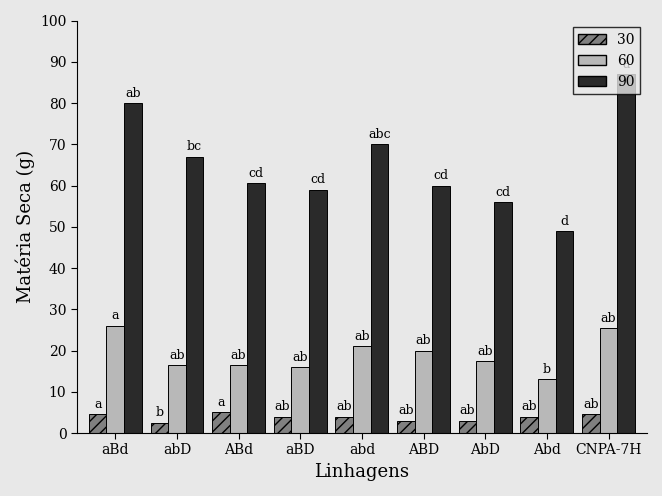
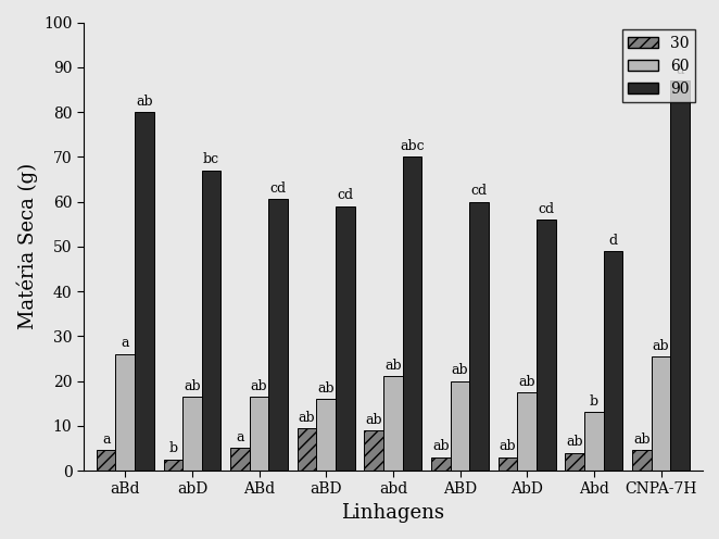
30/aBD: 4.0 -> 9.5
30/abd: 4.0 -> 9.0
